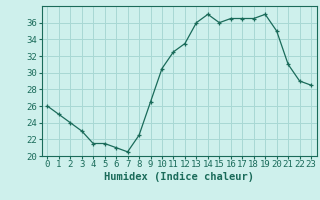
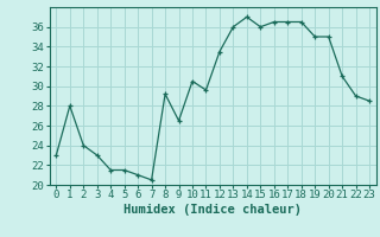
0: 26.0 -> 23.0
1: 25.0 -> 28.0
8: 22.5 -> 29.2
11: 32.5 -> 29.6
19: 37.0 -> 35.0
